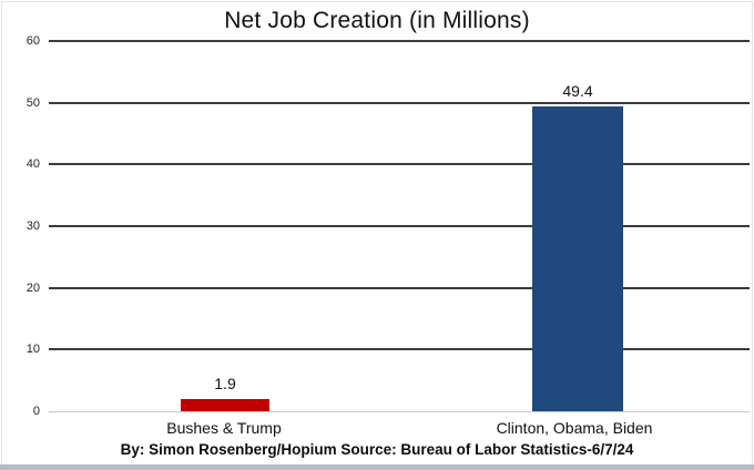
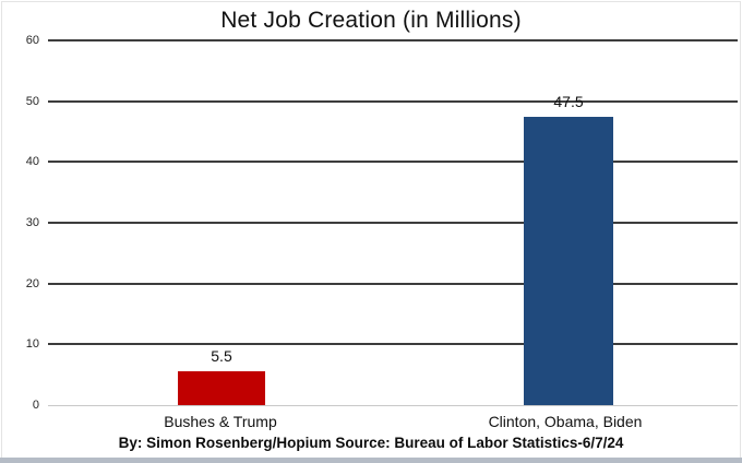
Bushes & Trump: 1.9 -> 5.5
Clinton, Obama, Biden: 49.4 -> 47.5
